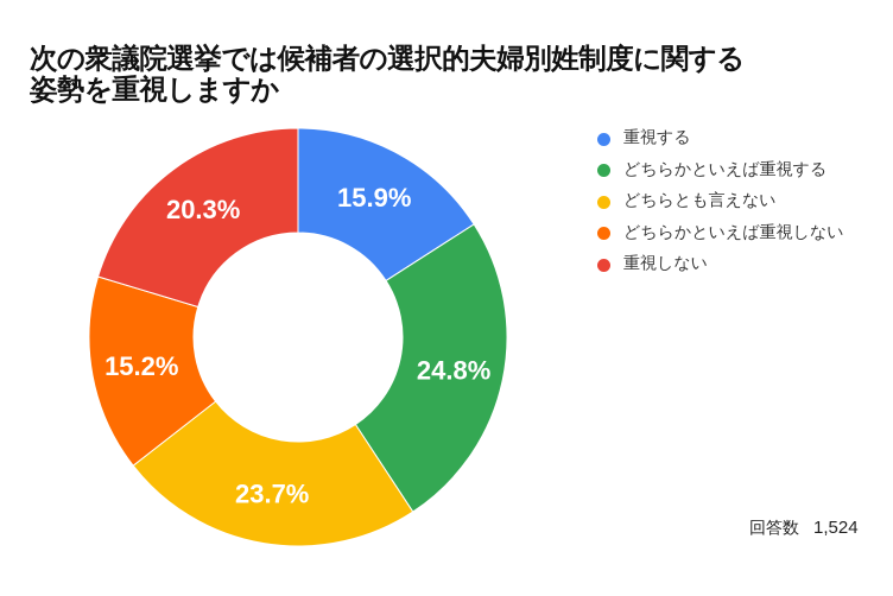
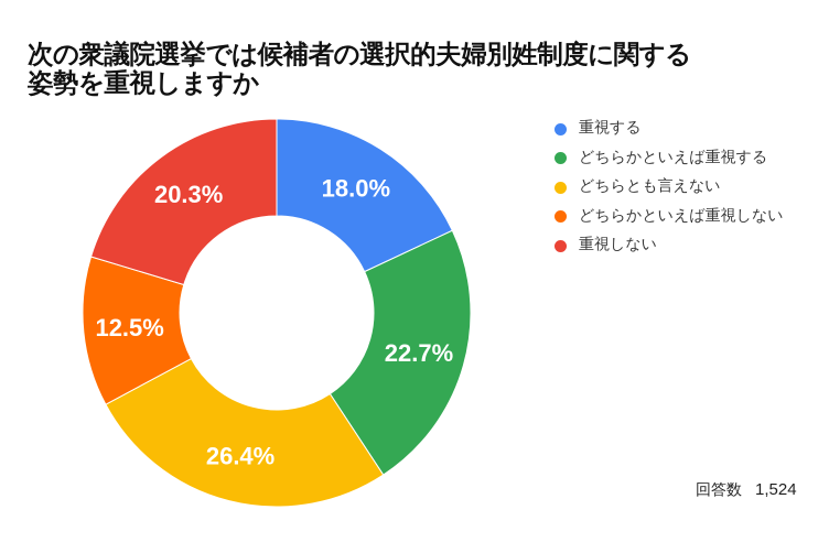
重視する: 15.9% -> 18.0%
どちらかといえば重視する: 24.8% -> 22.7%
どちらとも言えない: 23.7% -> 26.4%
どちらかといえば重視しない: 15.2% -> 12.5%
